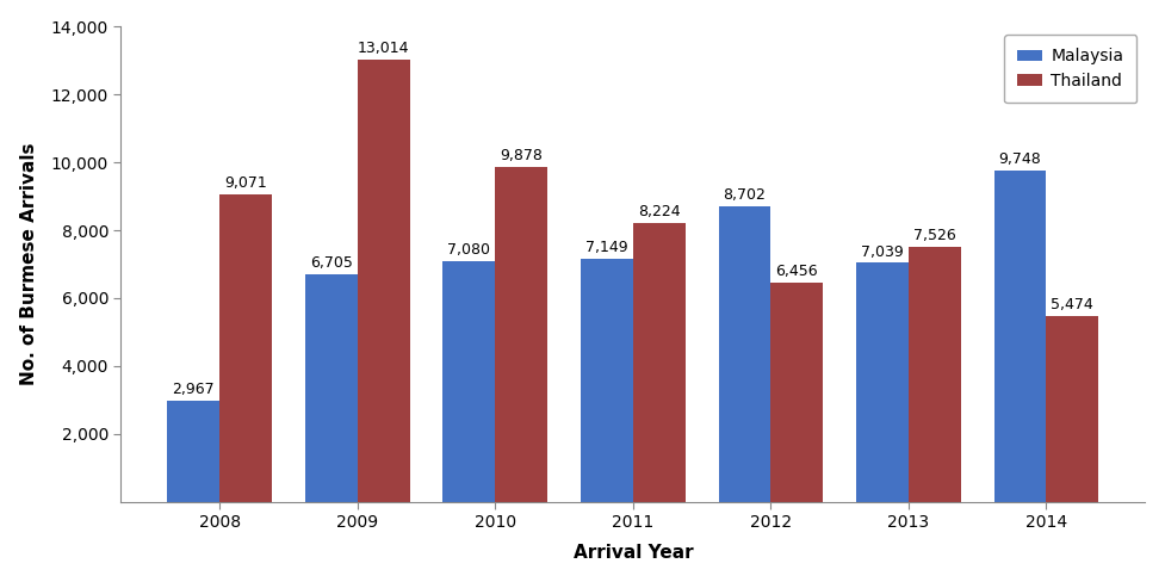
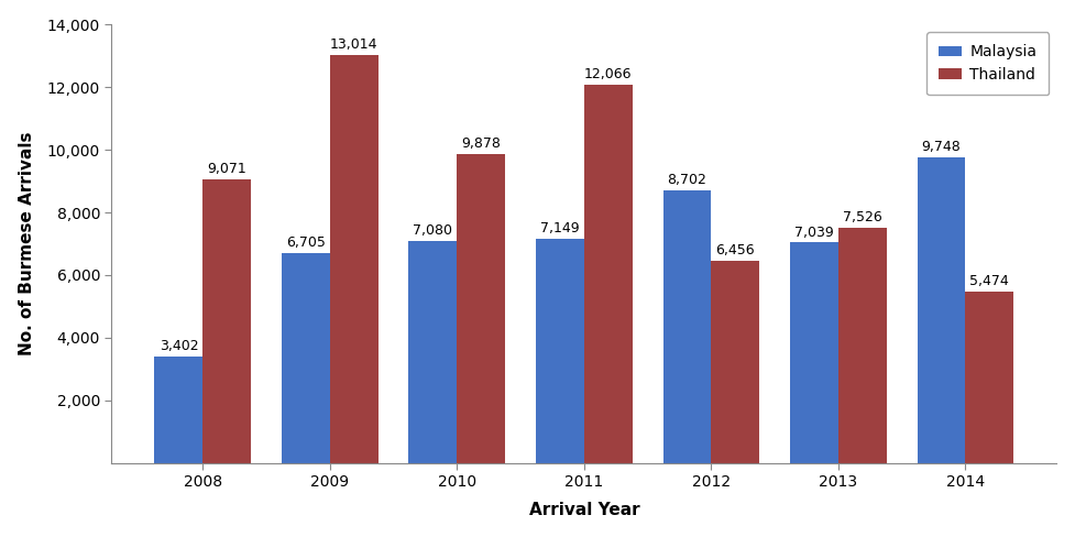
Malaysia/2008: 2,967 -> 3,402
Thailand/2011: 8,224 -> 12,066
